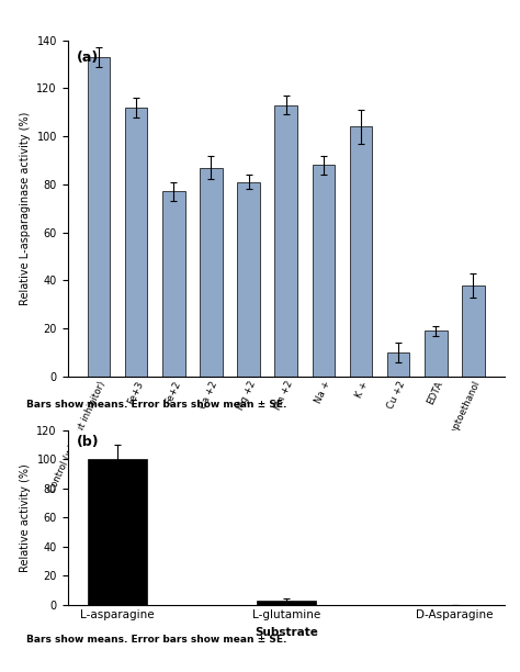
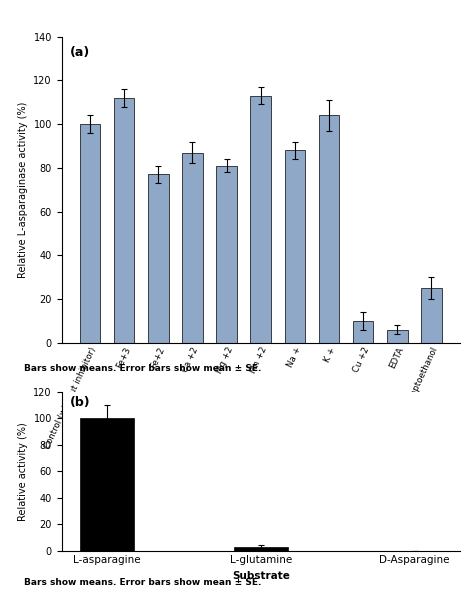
Control (without inhibitor): 133 -> 100
EDTA: 19 -> 6
β- Mercaptoethanol: 38 -> 25
